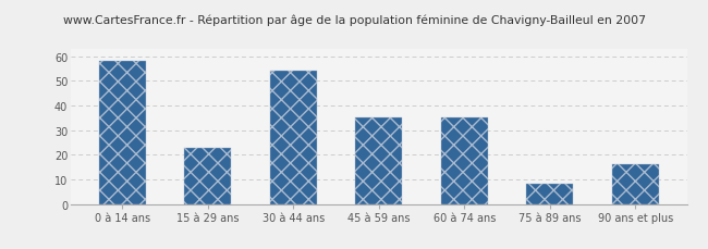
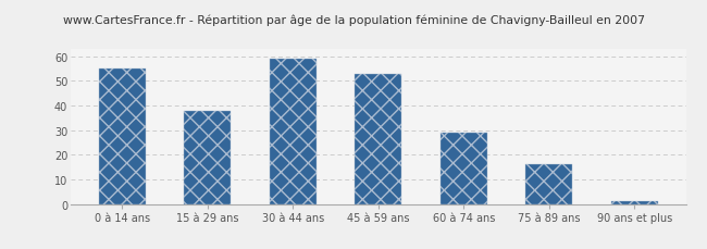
0 à 14 ans: 58 -> 55
15 à 29 ans: 23 -> 38
30 à 44 ans: 54 -> 59
45 à 59 ans: 35 -> 53
60 à 74 ans: 35 -> 29
75 à 89 ans: 8 -> 16
90 ans et plus: 16 -> 1
